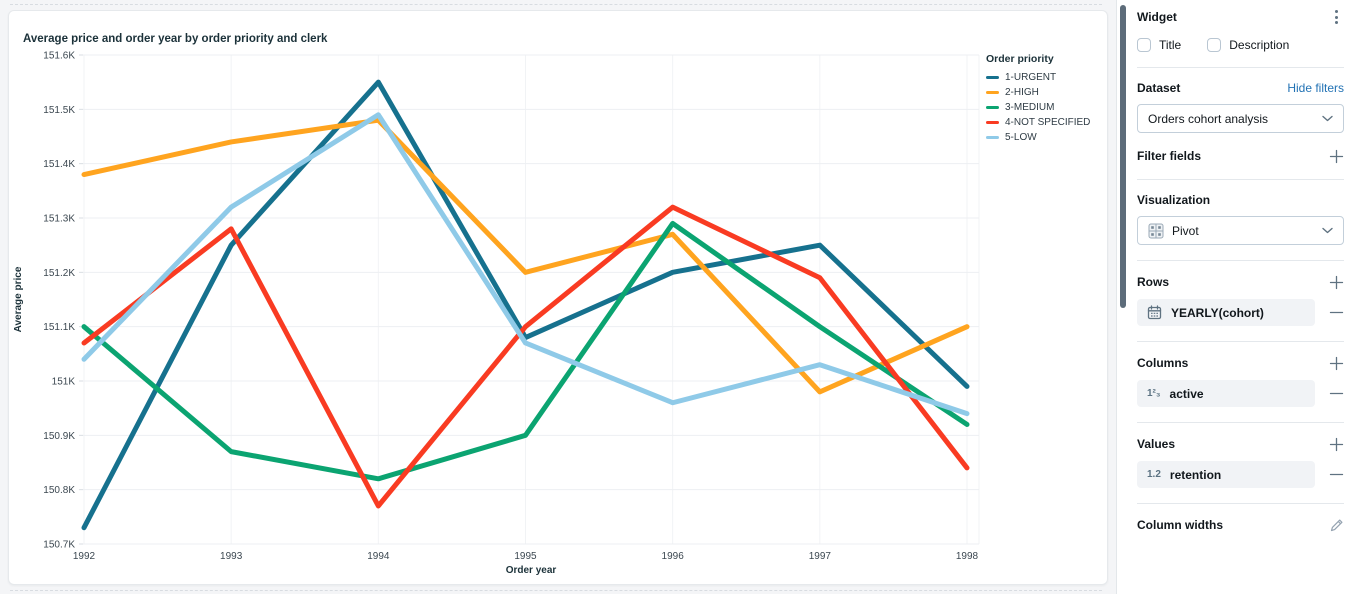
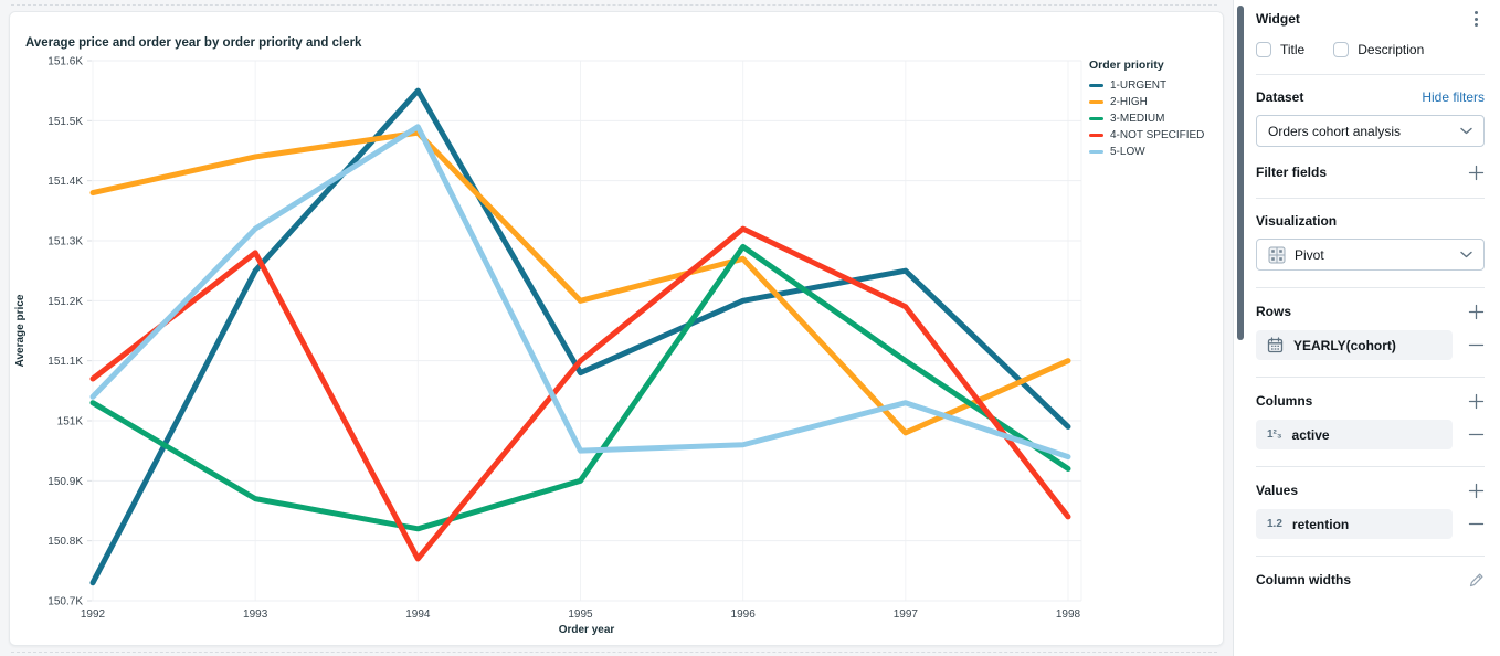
3-MEDIUM/1992: 151.10K -> 151.03K
5-LOW/1995: 151.07K -> 150.95K
